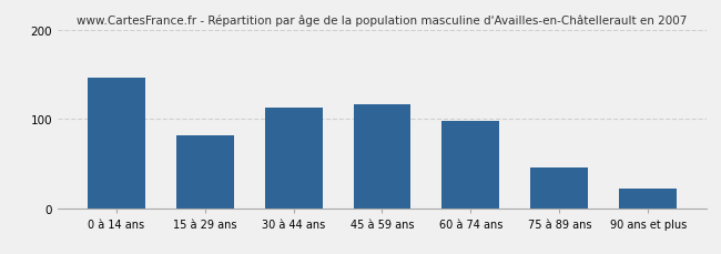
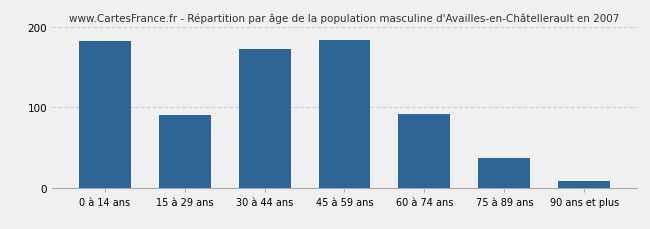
0 à 14 ans: 146 -> 182
15 à 29 ans: 82 -> 90
30 à 44 ans: 112 -> 172
45 à 59 ans: 116 -> 183
60 à 74 ans: 98 -> 91
75 à 89 ans: 46 -> 37
90 ans et plus: 22 -> 8
